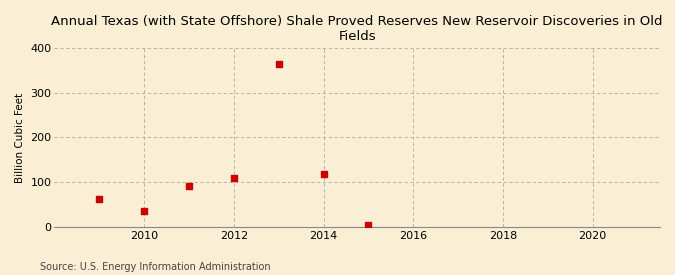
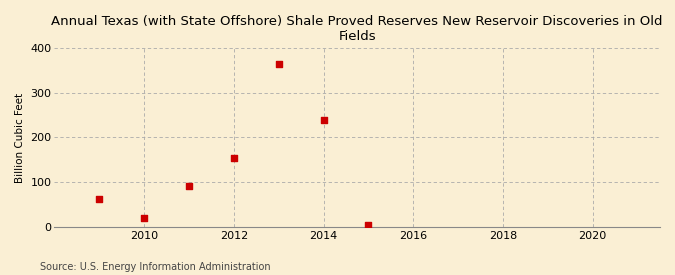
2010: 35 -> 20
2012: 110 -> 155
2014: 118 -> 240
